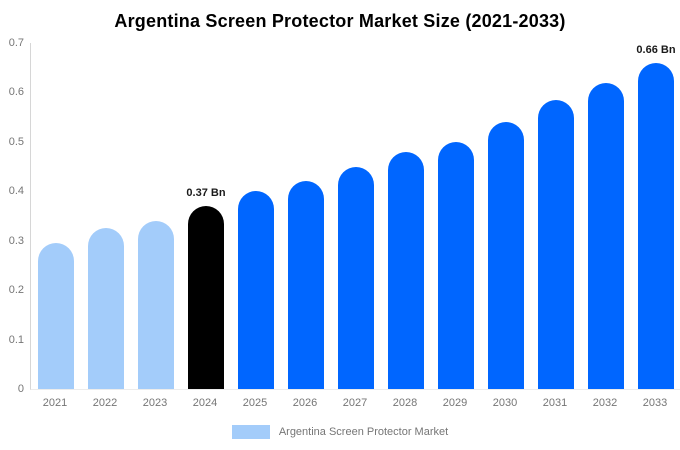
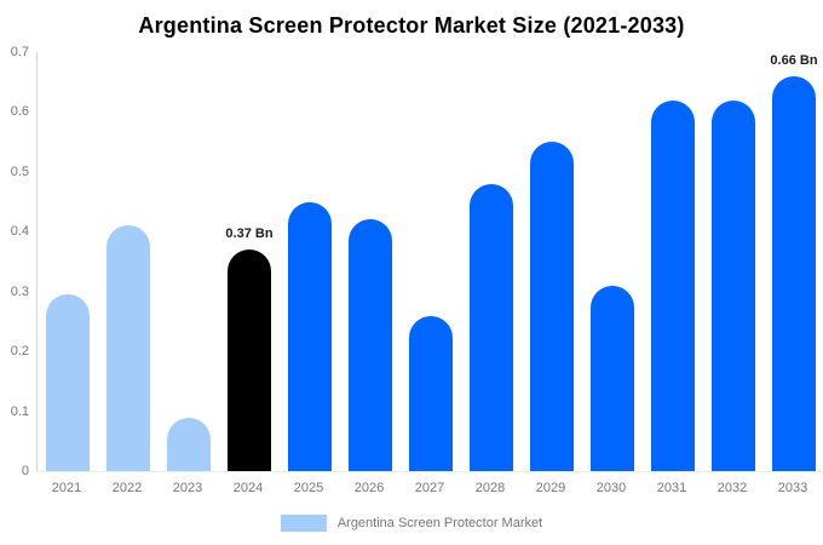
2022: 0.33 -> 0.41
2023: 0.34 -> 0.09
2025: 0.40 -> 0.45
2027: 0.45 -> 0.26
2029: 0.50 -> 0.55
2030: 0.54 -> 0.31
2031: 0.58 -> 0.62
